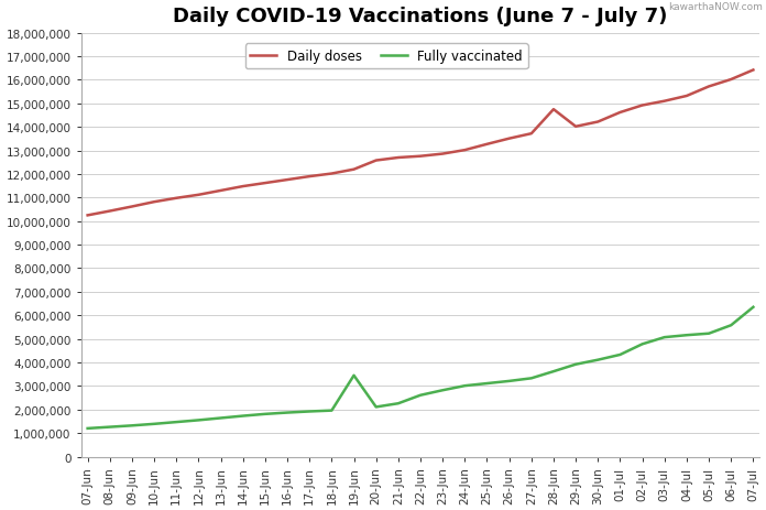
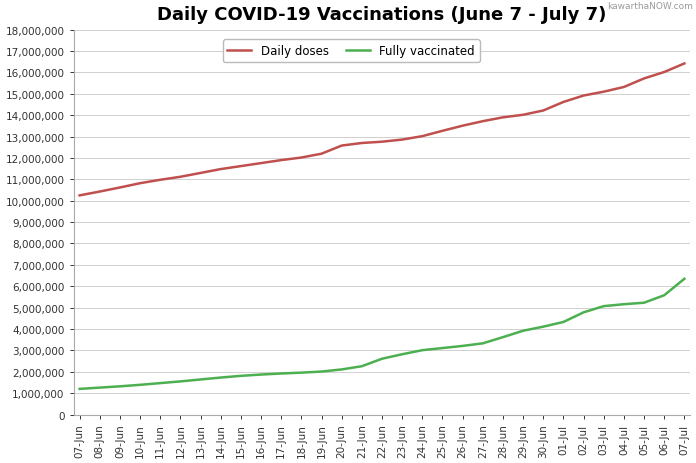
Fully vaccinated/19-Jun: 3,450,000 -> 2,010,000
Daily doses/28-Jun: 14,750,000 -> 13,900,000
